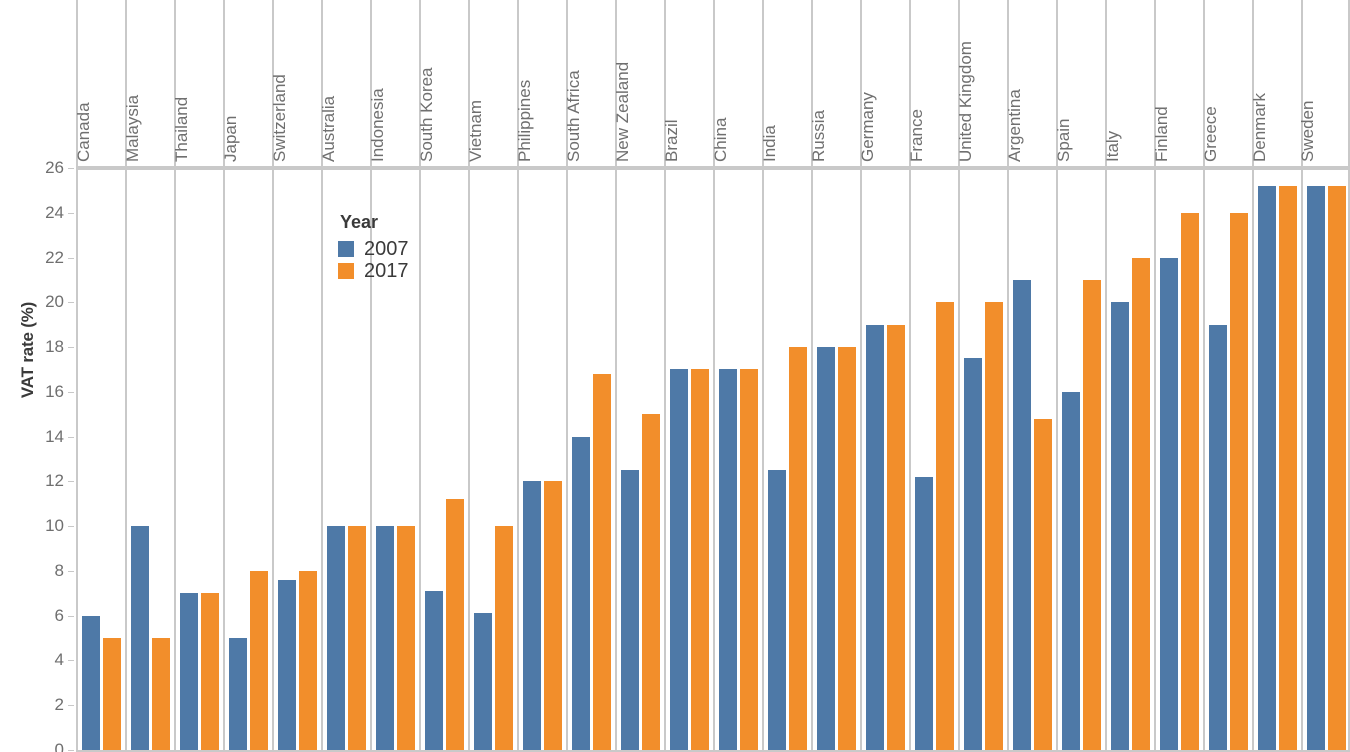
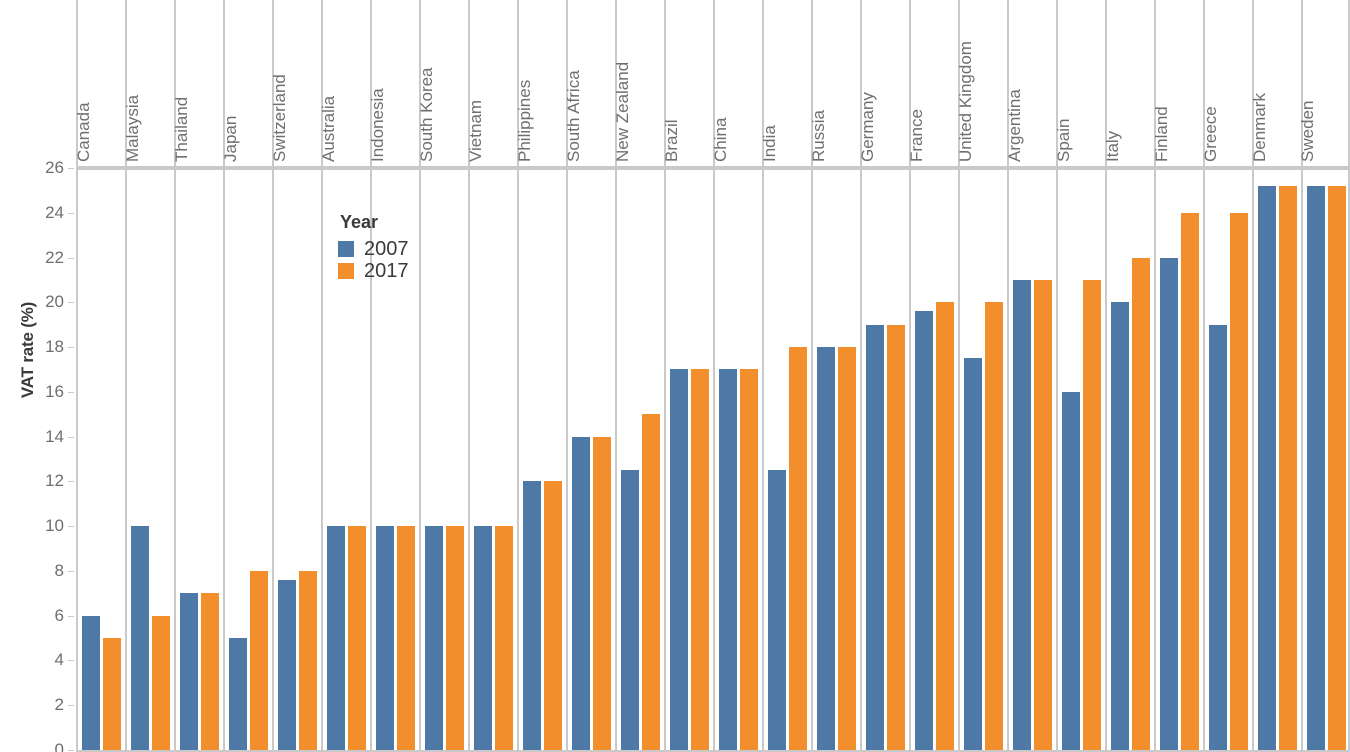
2017/Malaysia: 5.0 -> 6.0
2007/South Korea: 7.1 -> 10.0
2017/South Korea: 11.2 -> 10.0
2007/Vietnam: 6.1 -> 10.0
2017/South Africa: 16.8 -> 14.0
2007/France: 12.2 -> 19.6
2017/Argentina: 14.8 -> 21.0
